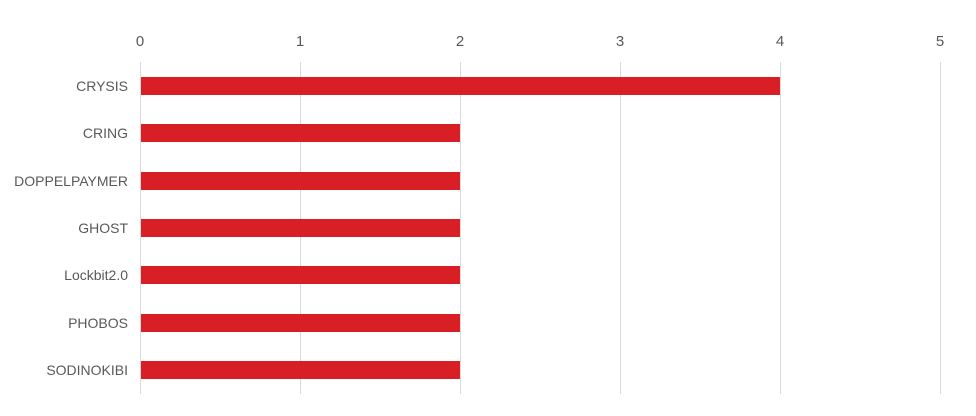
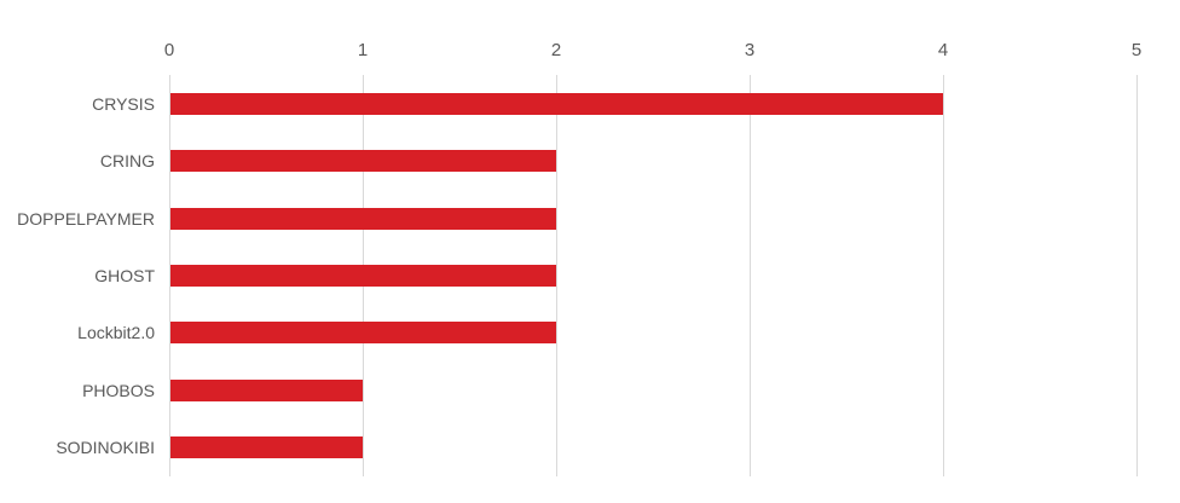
PHOBOS: 2 -> 1
SODINOKIBI: 2 -> 1
